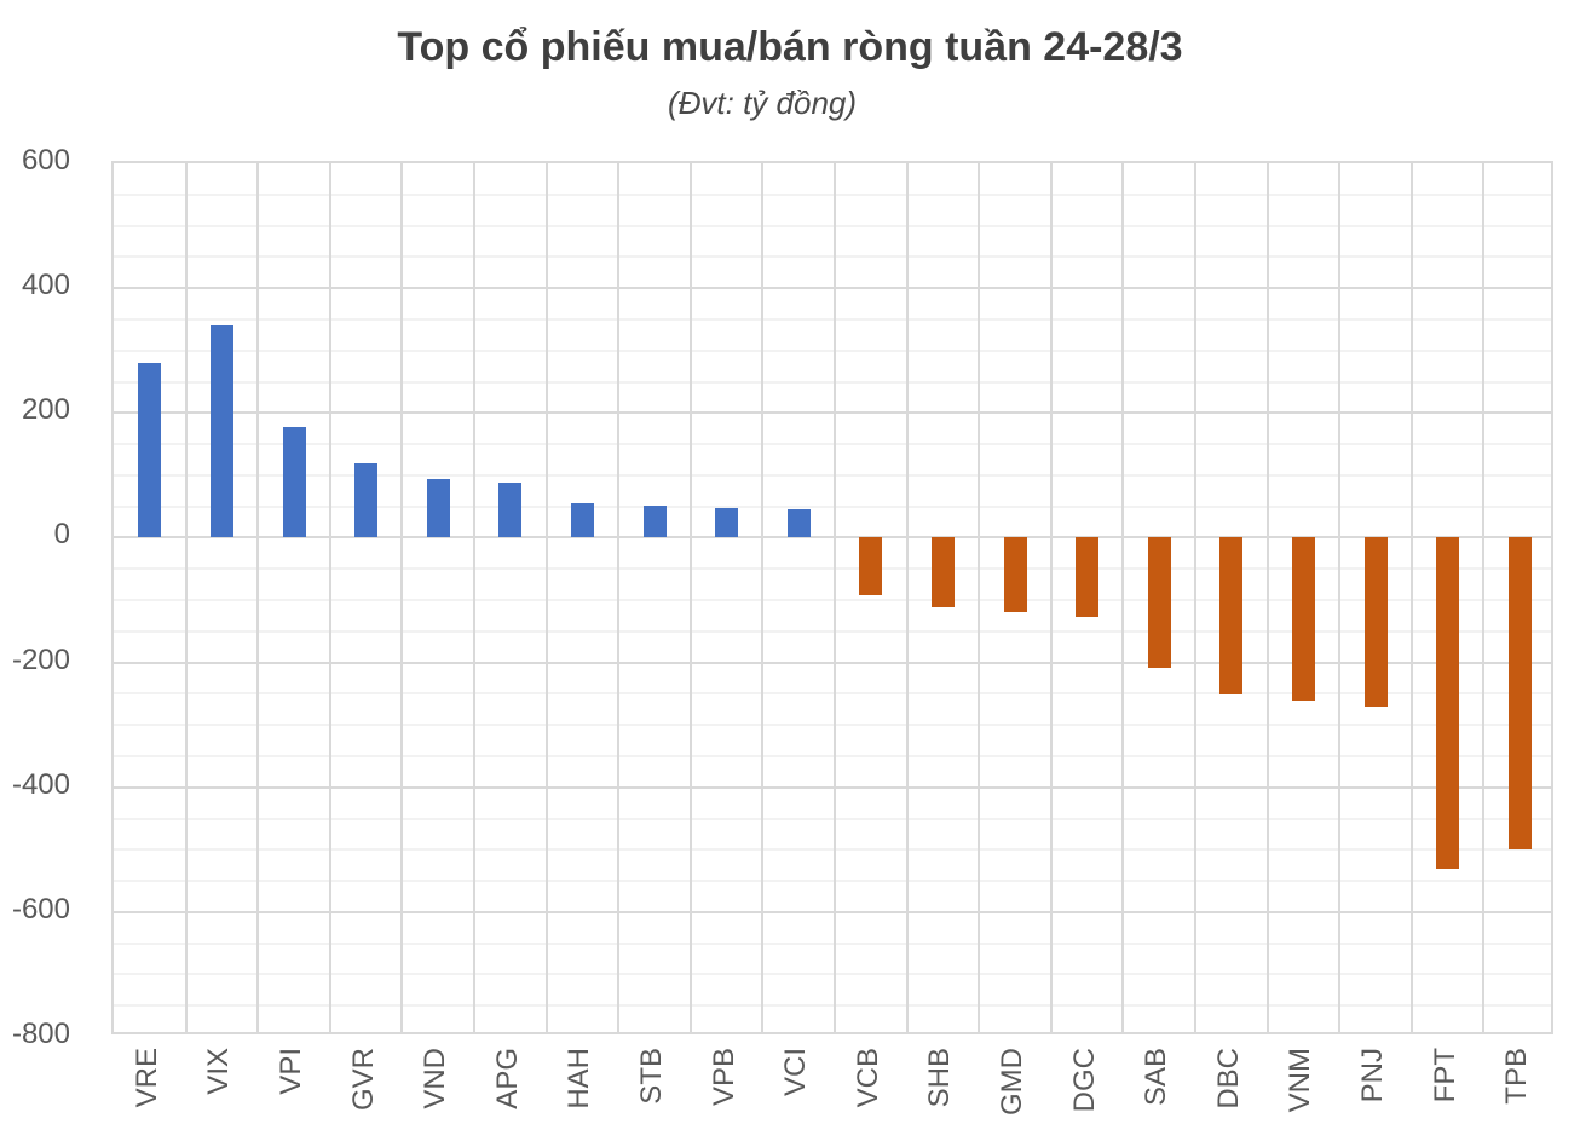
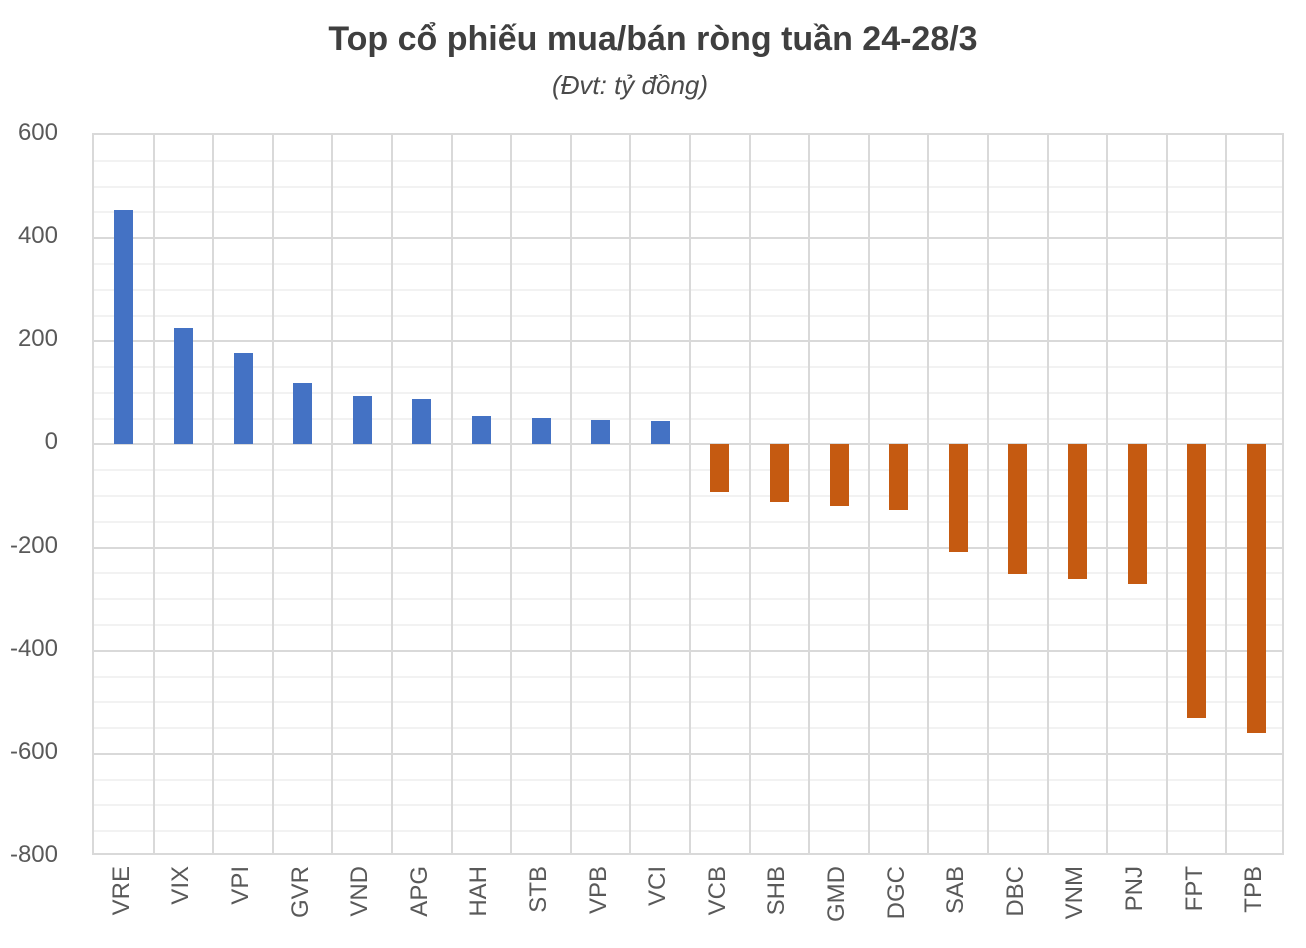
VRE: 280 -> 460
VIX: 340 -> 220
TPB: -500 -> -560
